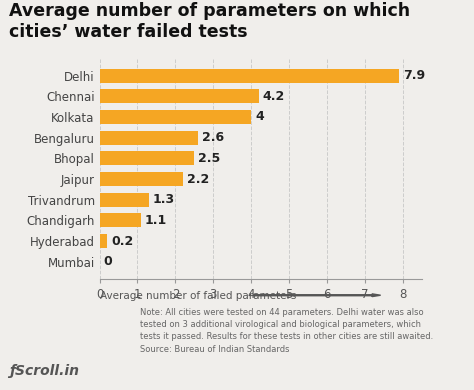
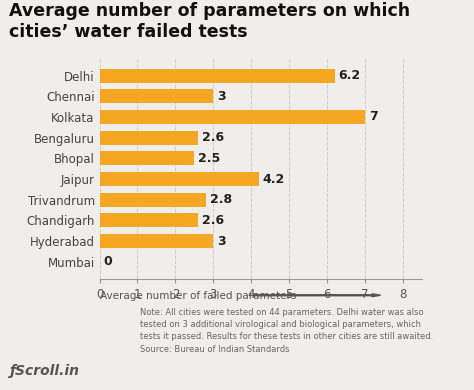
Delhi: 7.9 -> 6.2
Chennai: 4.2 -> 3
Kolkata: 4 -> 7
Jaipur: 2.2 -> 4.2
Trivandrum: 1.3 -> 2.8
Chandigarh: 1.1 -> 2.6
Hyderabad: 0.2 -> 3
